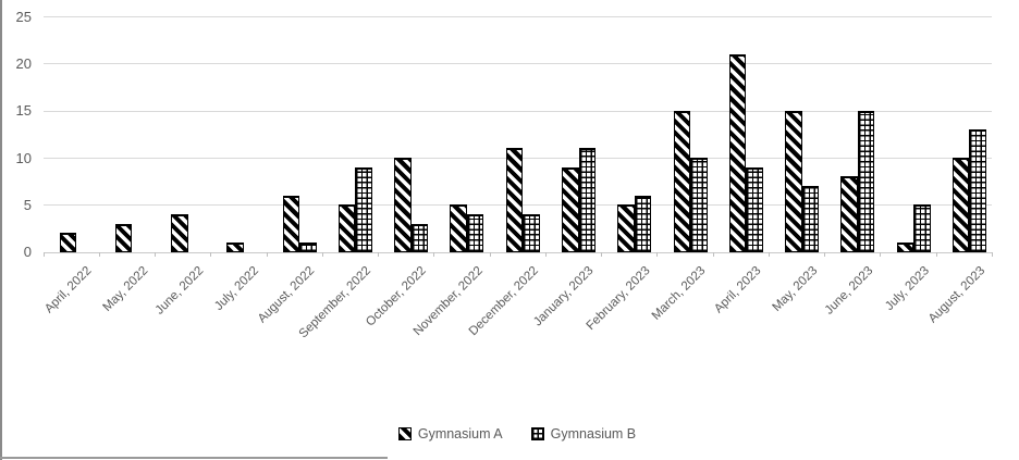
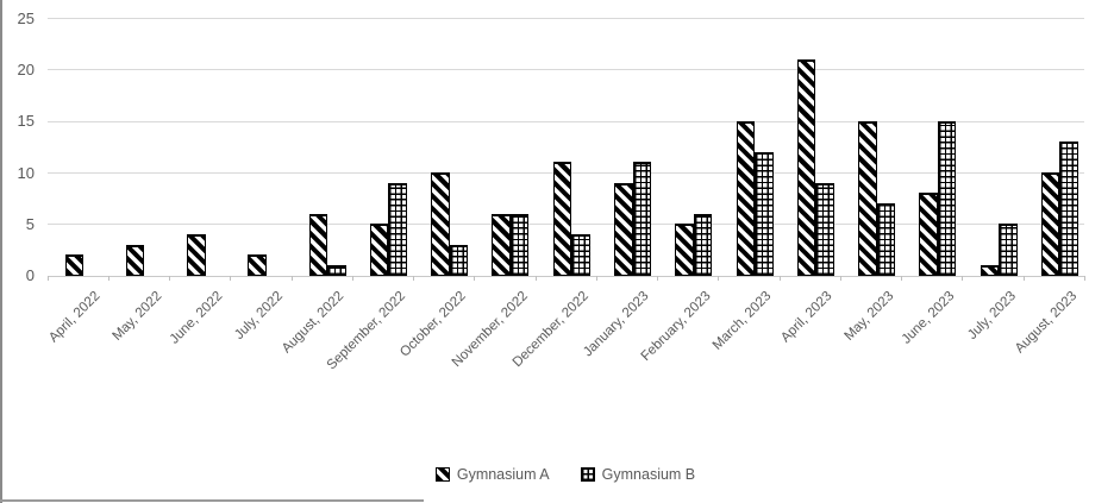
Gymnasium A/July, 2022: 1 -> 2
Gymnasium A/November, 2022: 5 -> 6
Gymnasium B/November, 2022: 4 -> 6
Gymnasium B/March, 2023: 10 -> 12
